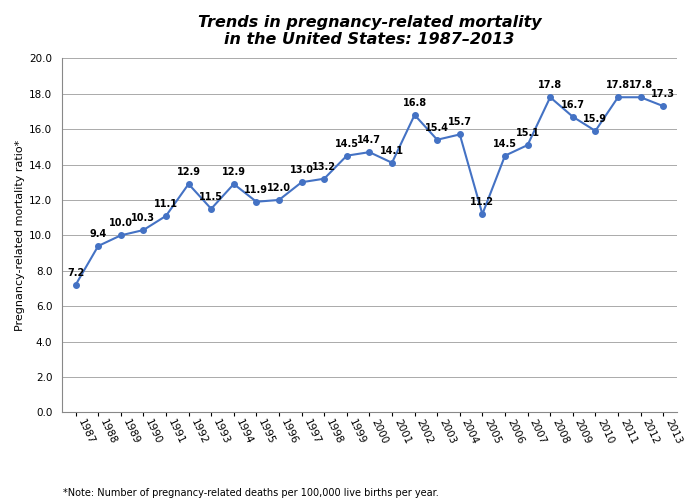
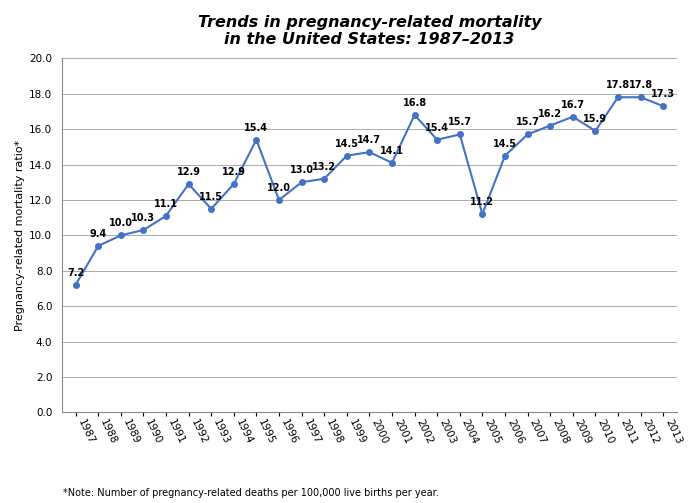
1995: 11.9 -> 15.4
2007: 15.1 -> 15.7
2008: 17.8 -> 16.2
